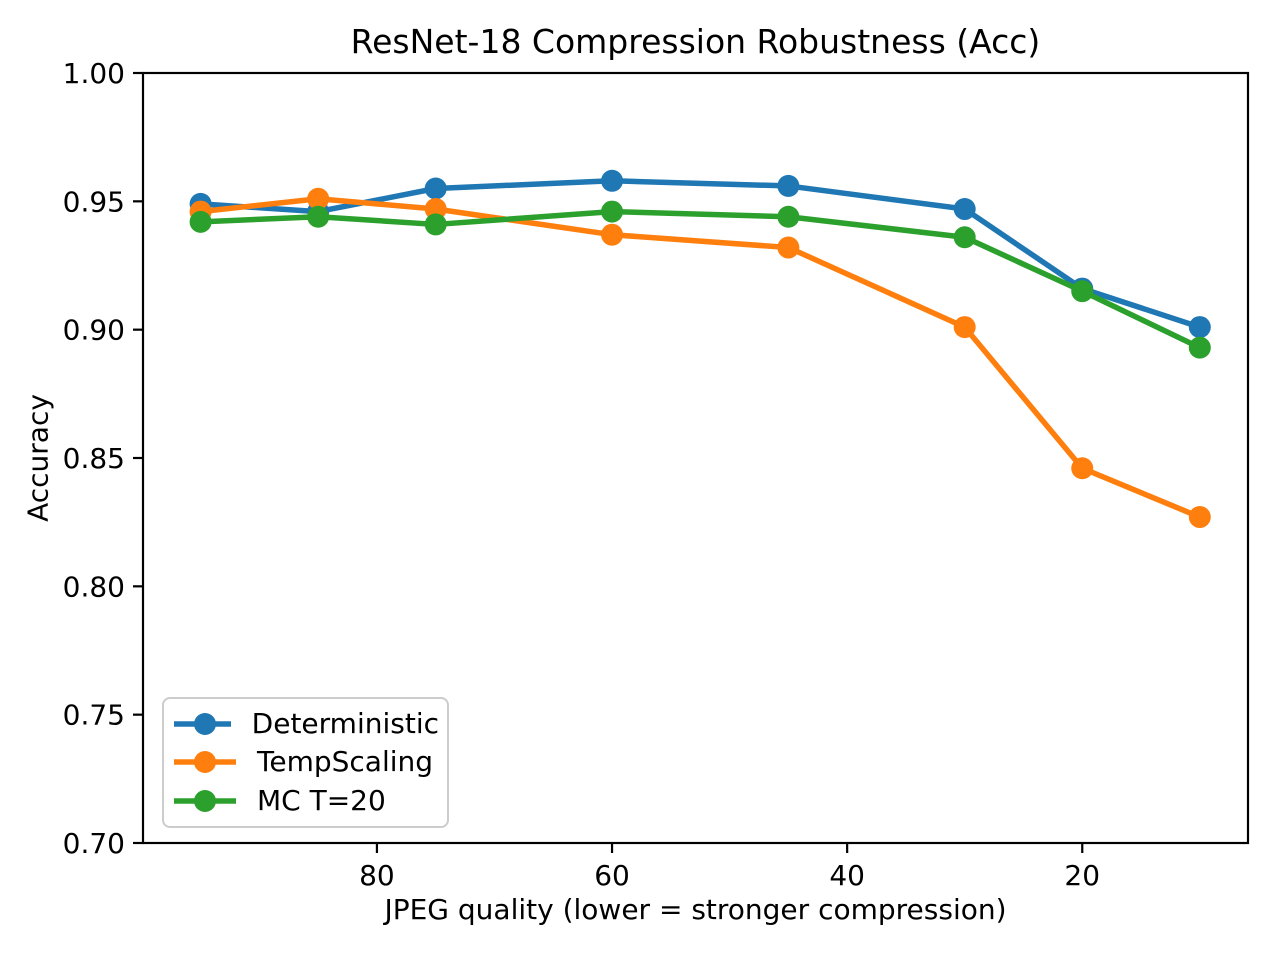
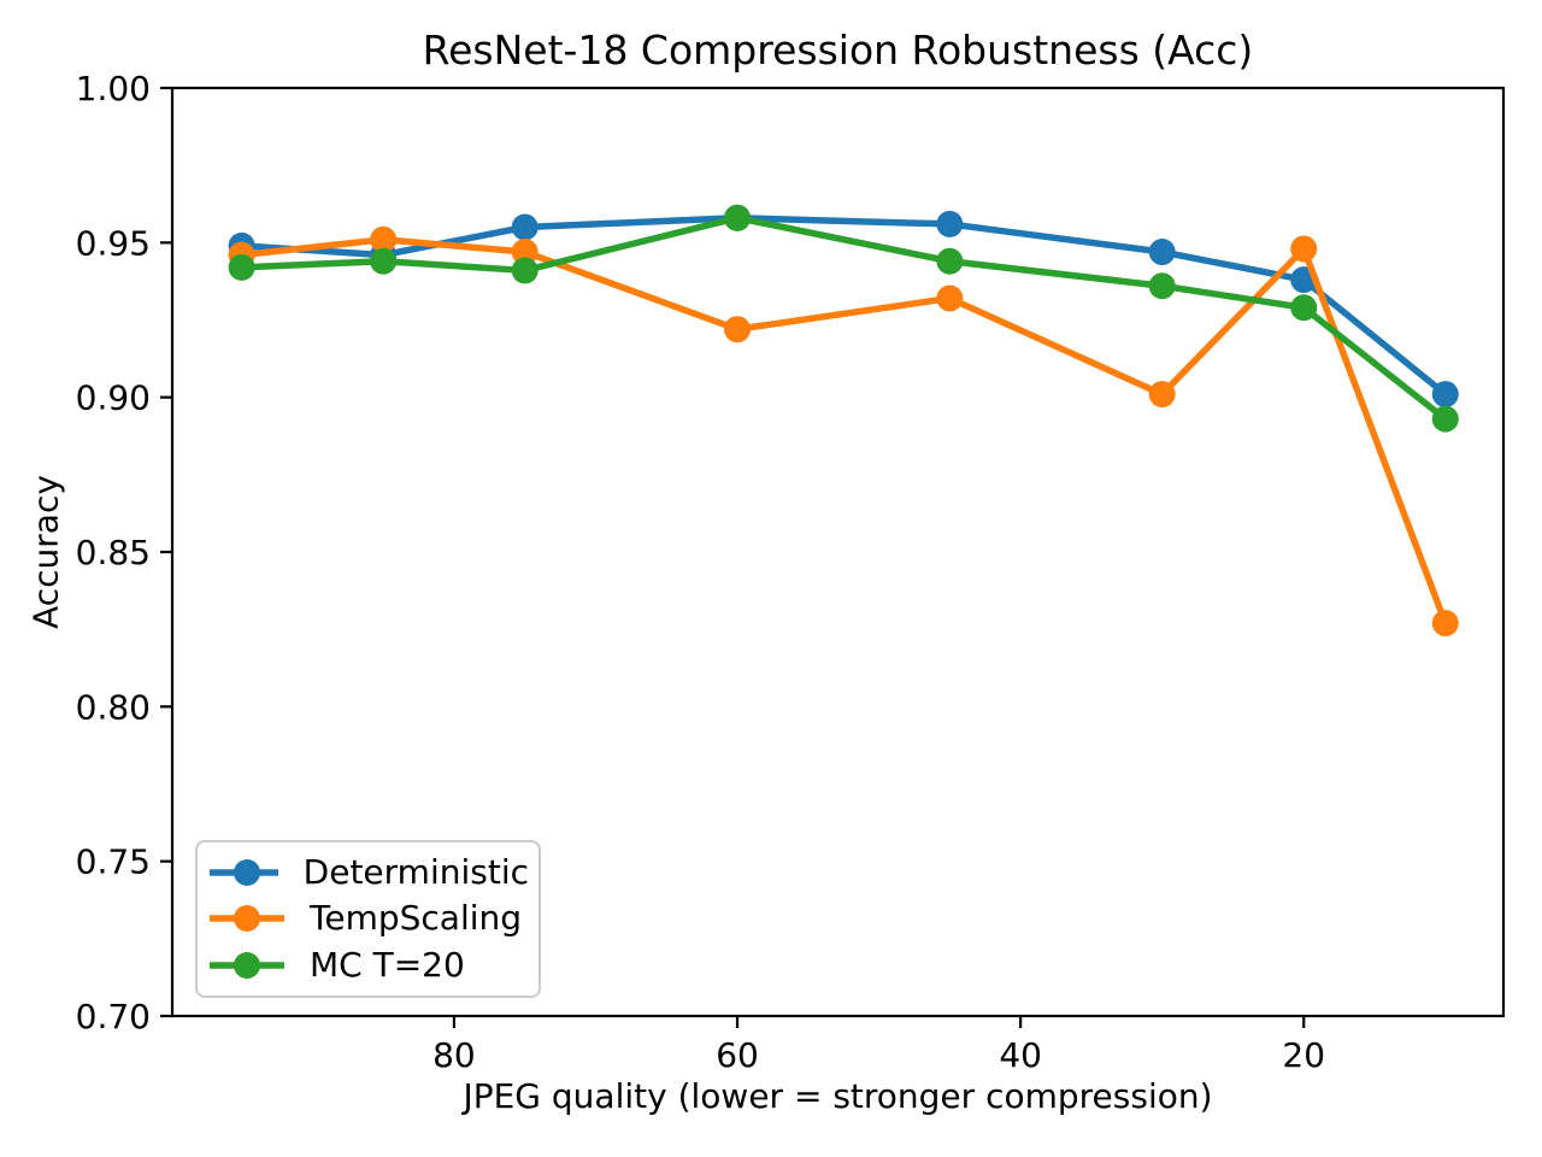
TempScaling/60: 0.937 -> 0.922
MC T=20/60: 0.946 -> 0.958
Deterministic/20: 0.916 -> 0.938
TempScaling/20: 0.846 -> 0.948
MC T=20/20: 0.915 -> 0.929
